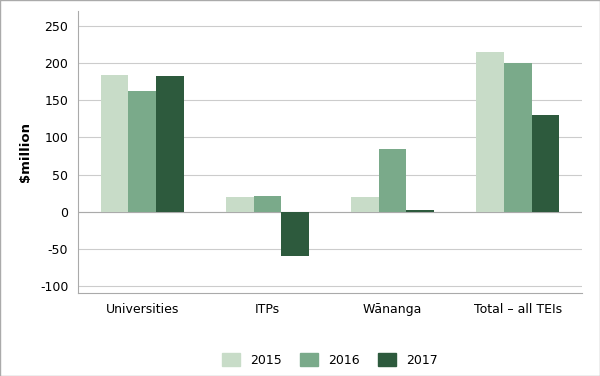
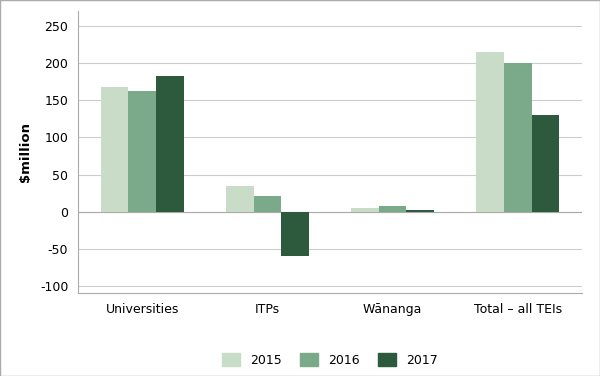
2015/Universities: 184 -> 168
2015/ITPs: 20 -> 35
2015/Wānanga: 20 -> 5
2016/Wānanga: 84 -> 7
